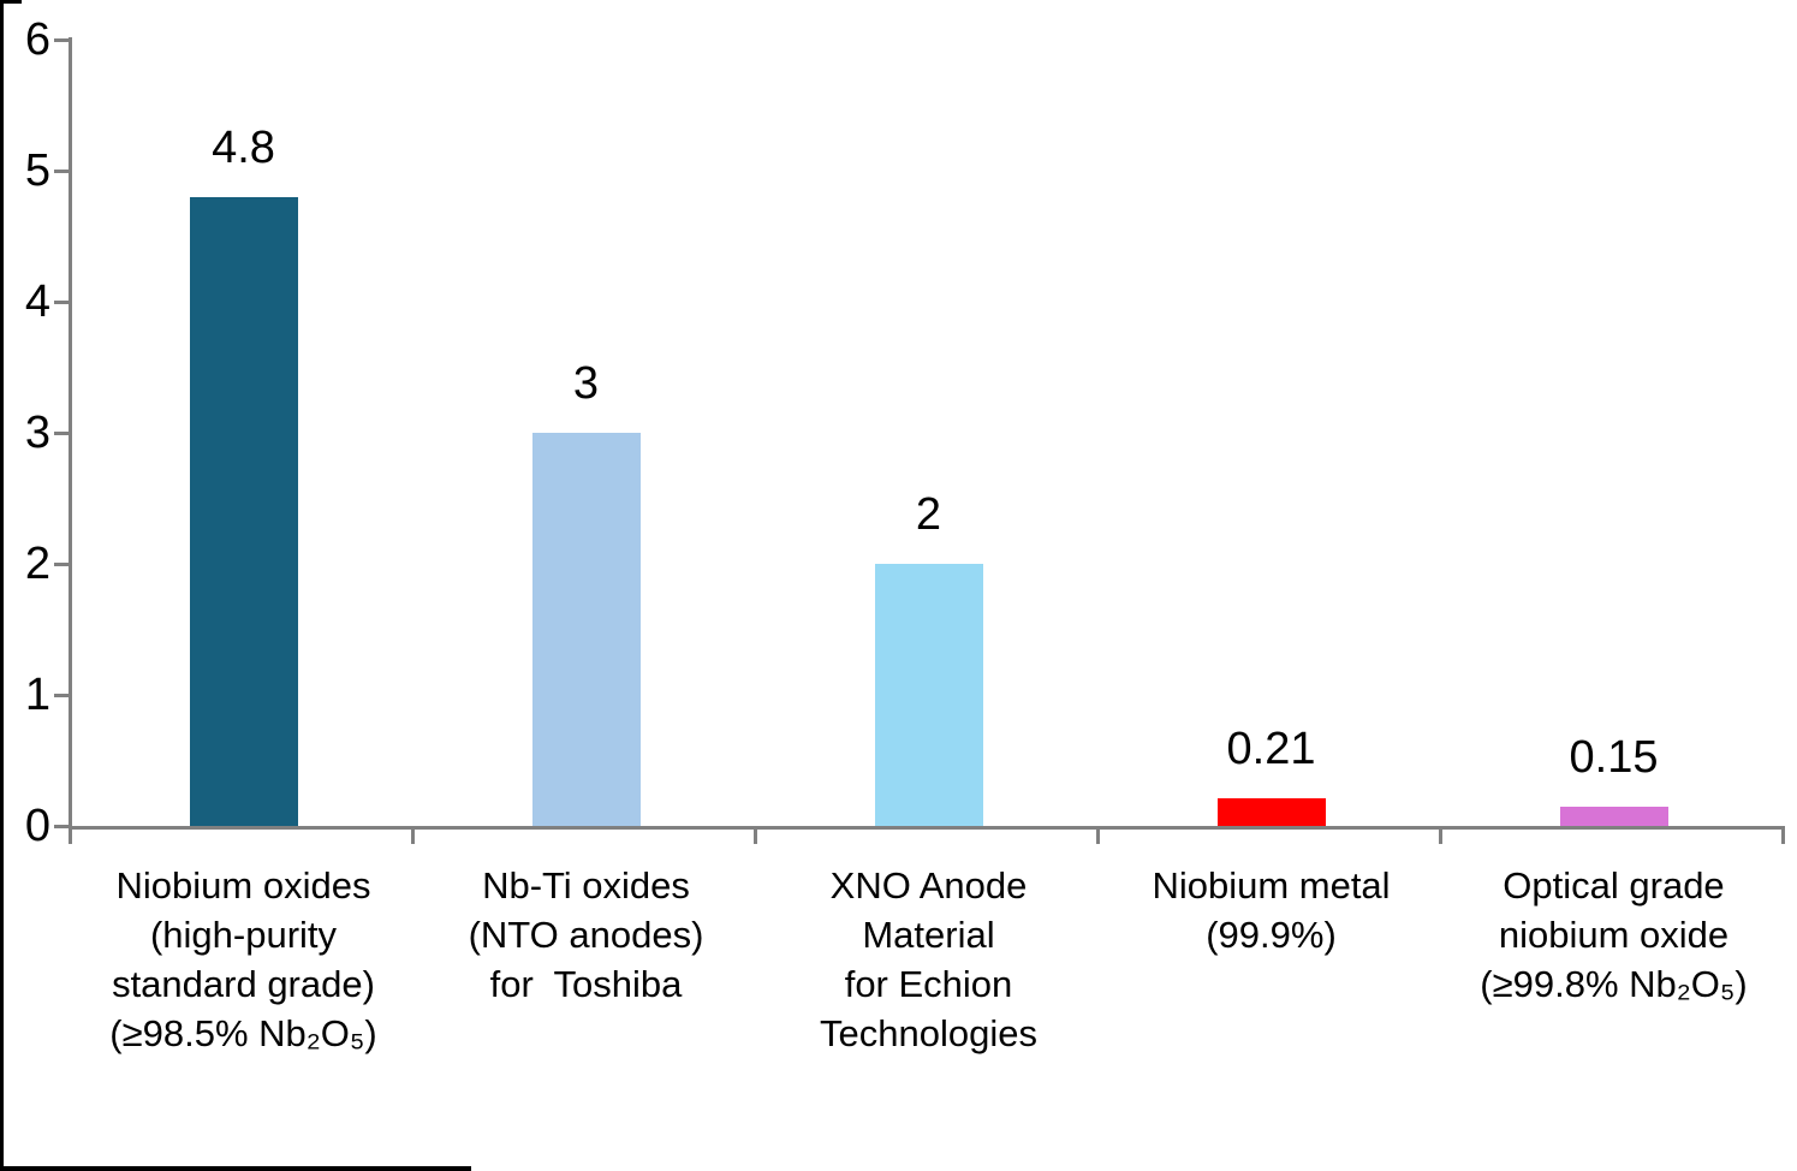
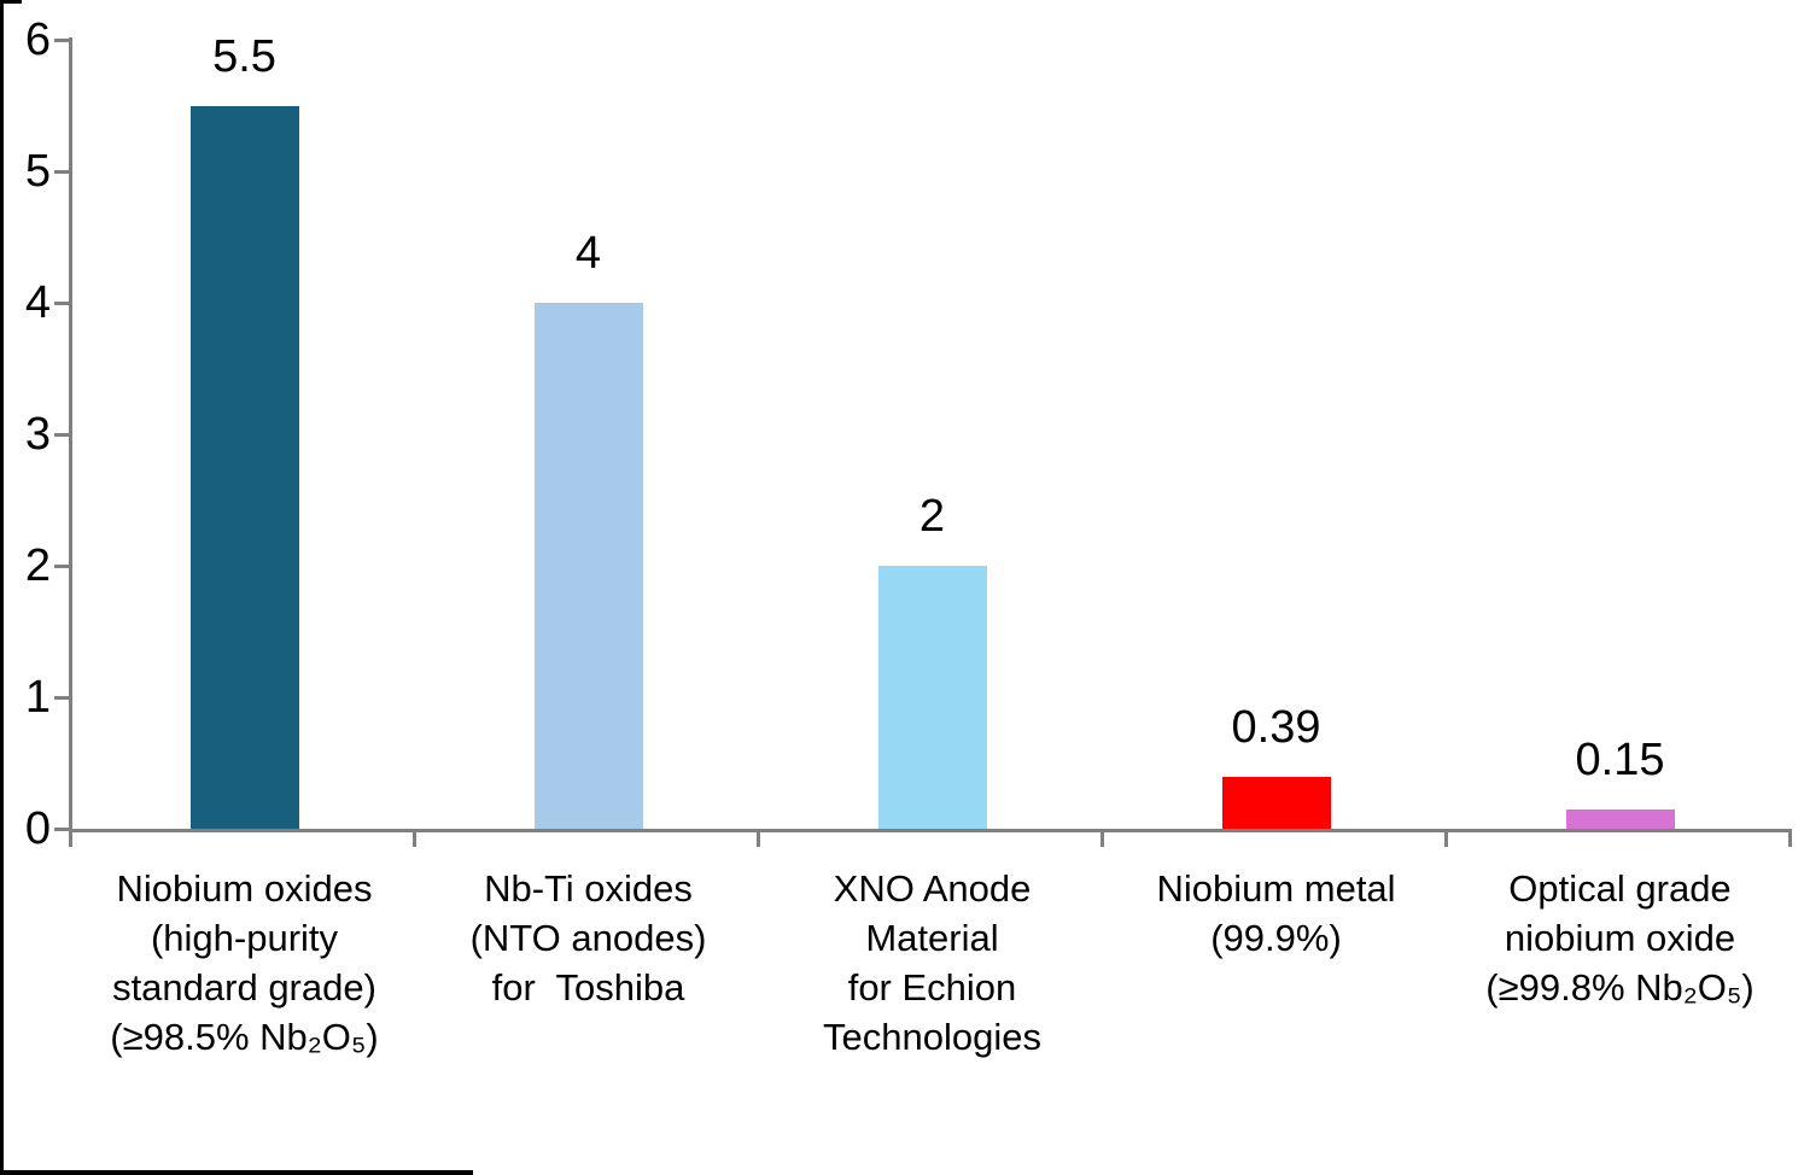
Niobium oxides (high-purity standard grade) (≥98.5% Nb₂O₅): 4.8 -> 5.5
Nb-Ti oxides (NTO anodes) for Toshiba: 3 -> 4
Niobium metal (99.9%): 0.21 -> 0.39
